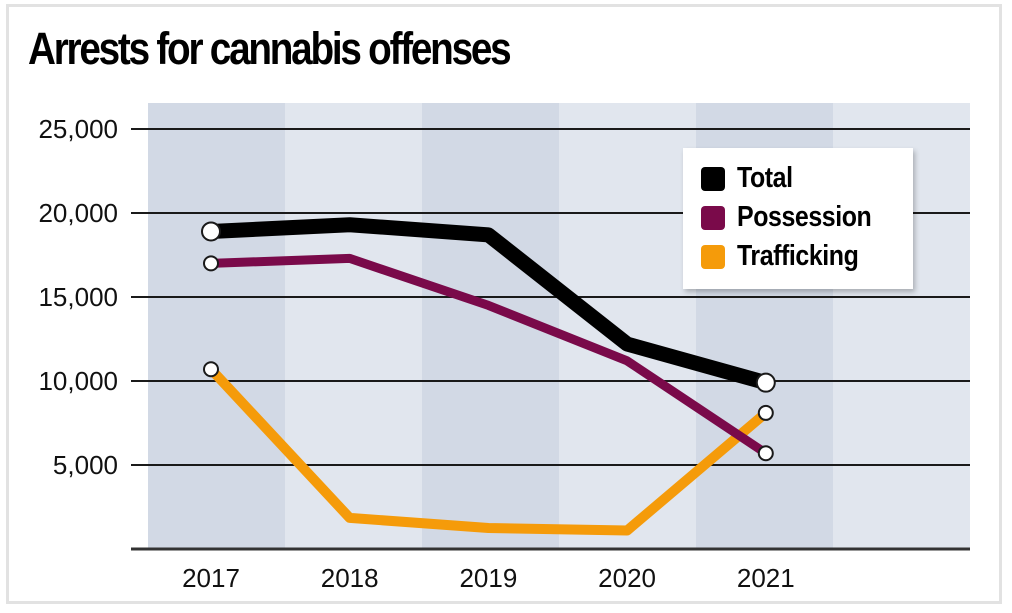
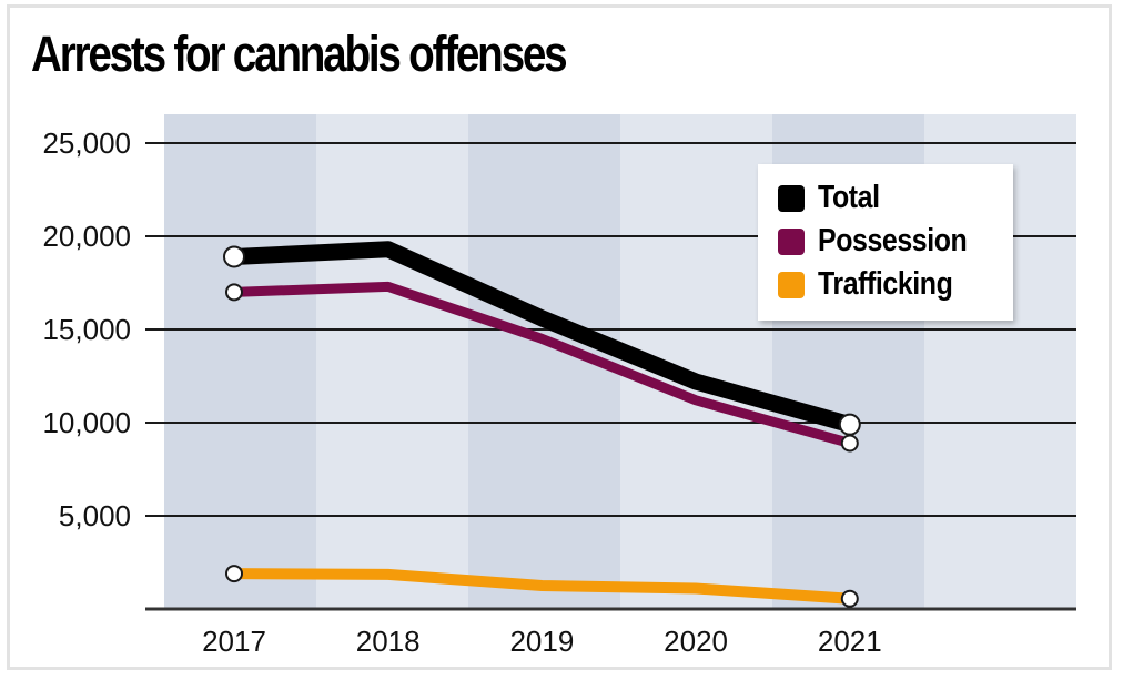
Trafficking/2017: 10700 -> 1900
Total/2019: 18700 -> 15600
Possession/2021: 5700 -> 8900
Trafficking/2021: 8100 -> 600
